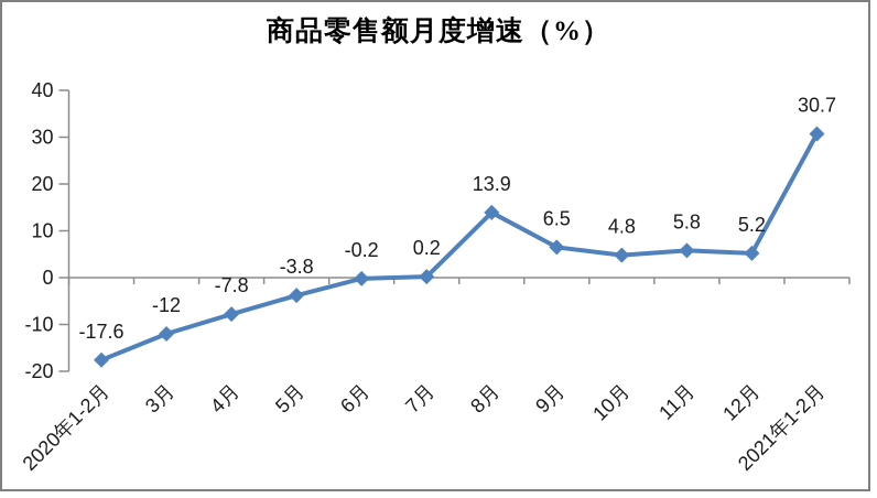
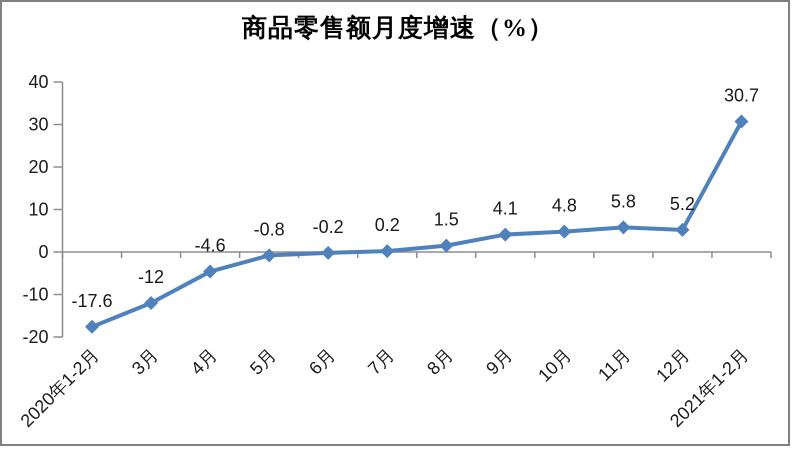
4月: -7.8 -> -4.6
5月: -3.8 -> -0.8
8月: 13.9 -> 1.5
9月: 6.5 -> 4.1
